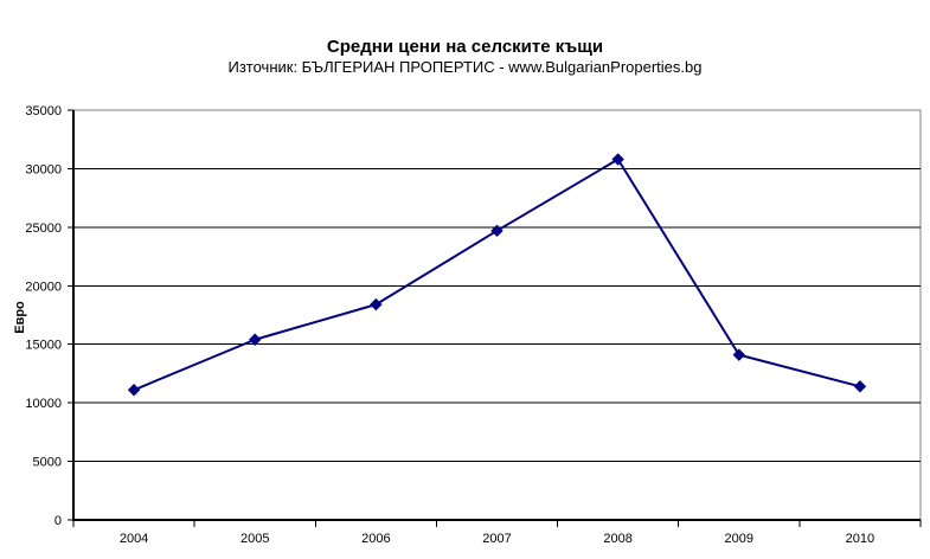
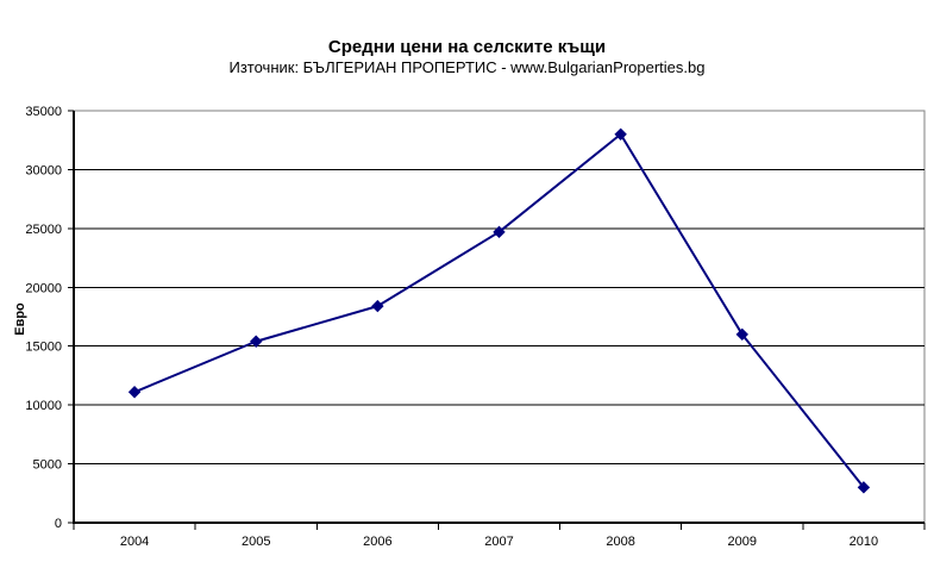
2008: 31000 -> 33000
2009: 14000 -> 16000
2010: 11000 -> 3000
